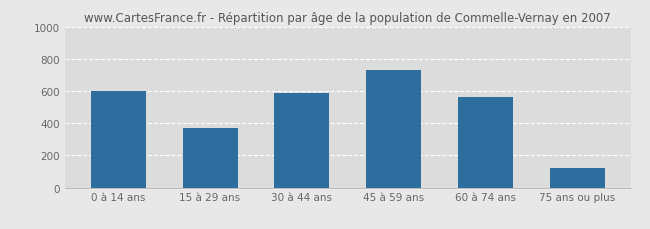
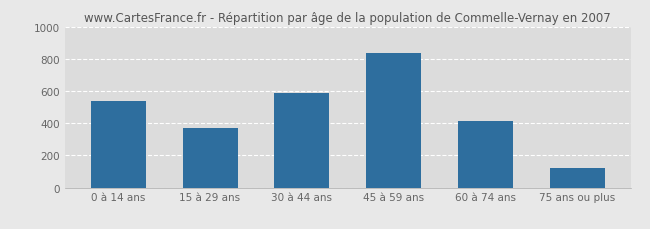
0 à 14 ans: 600 -> 540
45 à 59 ans: 730 -> 840
60 à 74 ans: 560 -> 420
